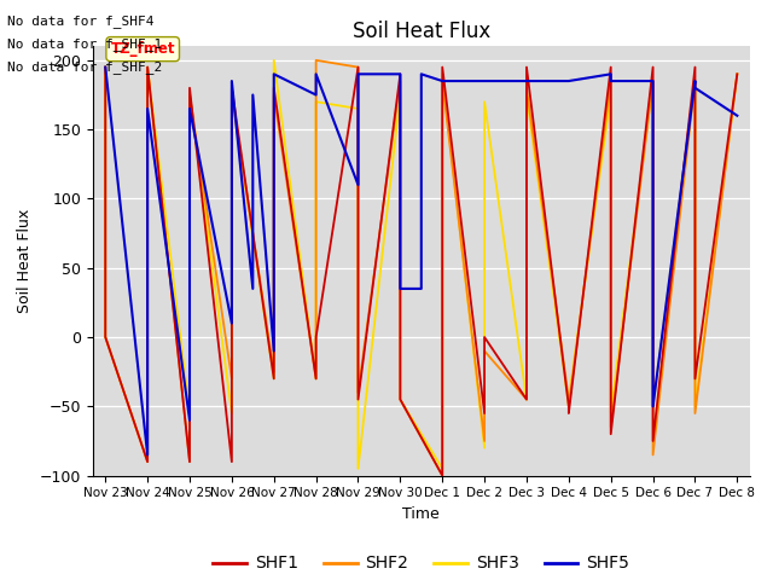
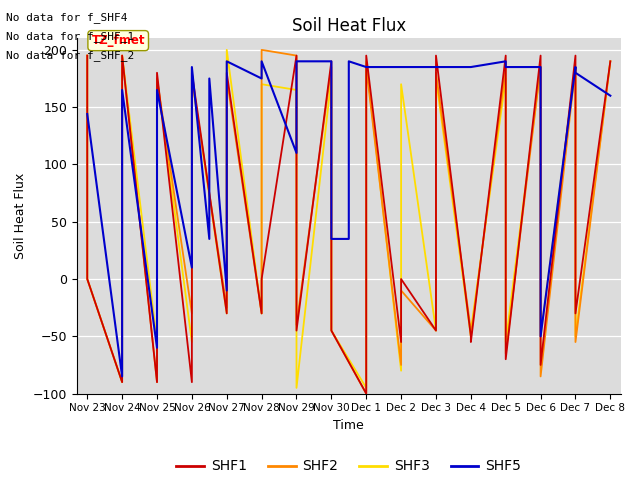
SHF5/Nov 23: 195 -> 144
